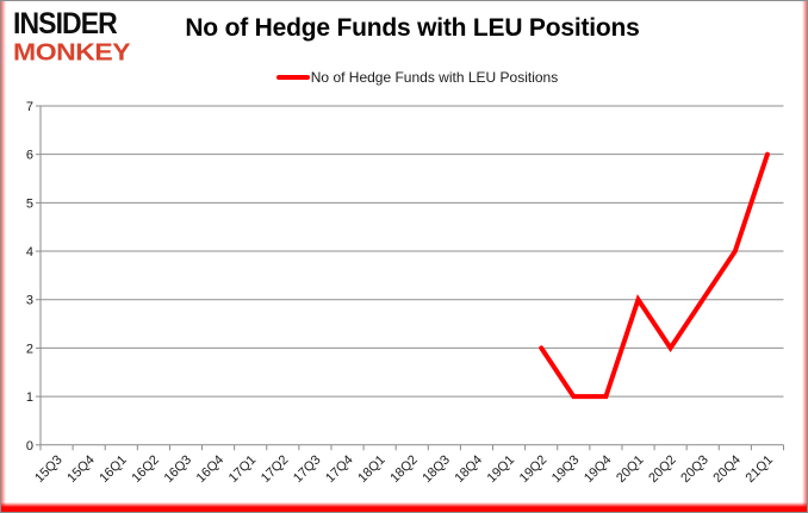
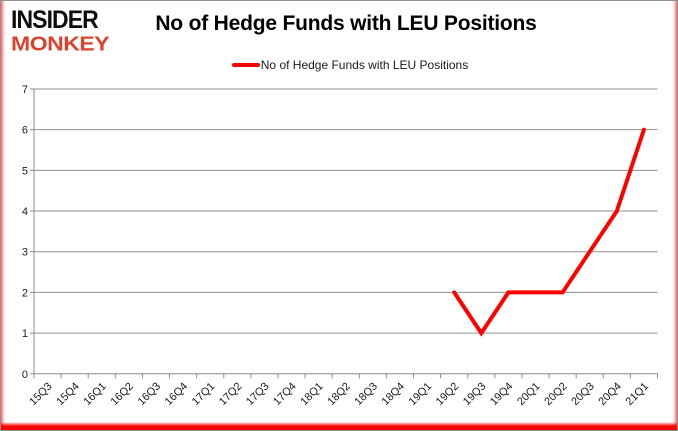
19Q4: 1 -> 2
20Q1: 3 -> 2
